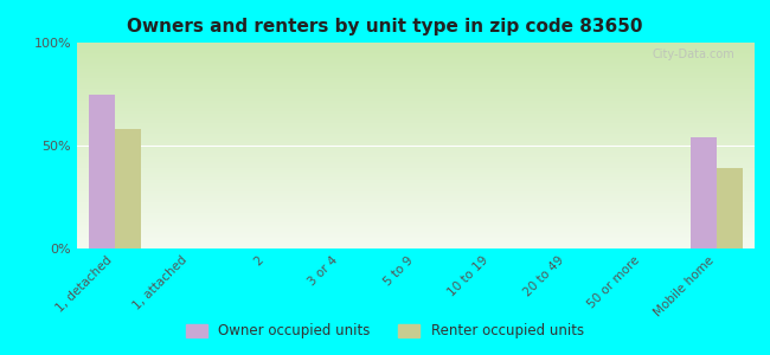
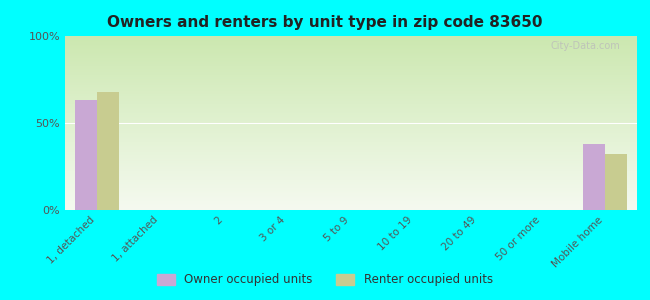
Owner occupied units/1, detached: 75% -> 63%
Renter occupied units/1, detached: 58% -> 68%
Owner occupied units/Mobile home: 54% -> 38%
Renter occupied units/Mobile home: 39% -> 32%
